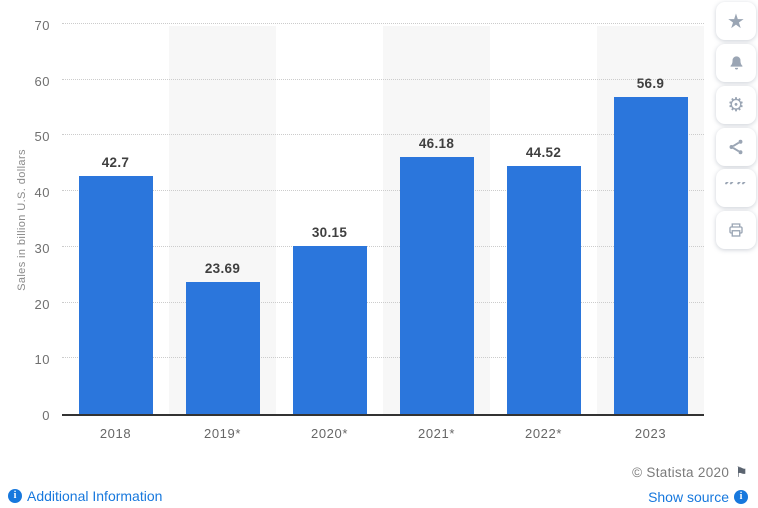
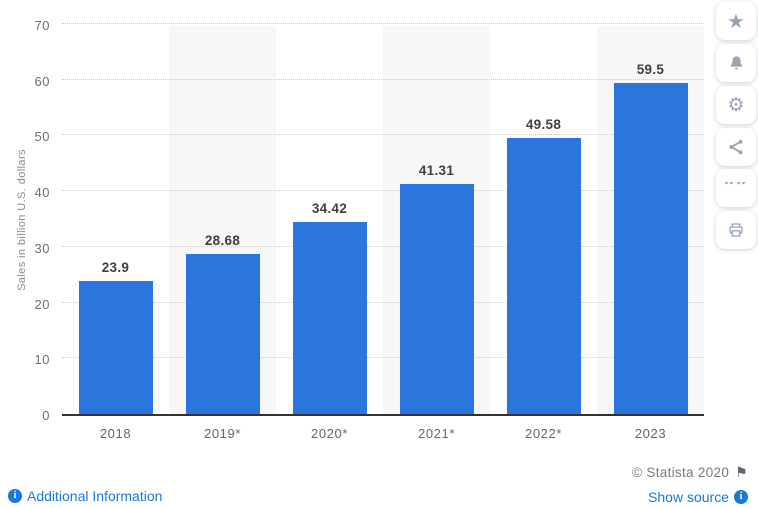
2018: 42.7 -> 23.9
2019*: 23.69 -> 28.68
2020*: 30.15 -> 34.42
2021*: 46.18 -> 41.31
2022*: 44.52 -> 49.58
2023: 56.9 -> 59.5
